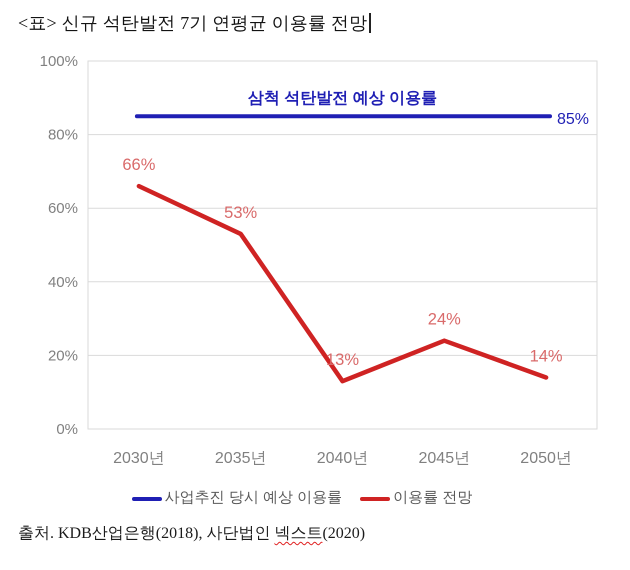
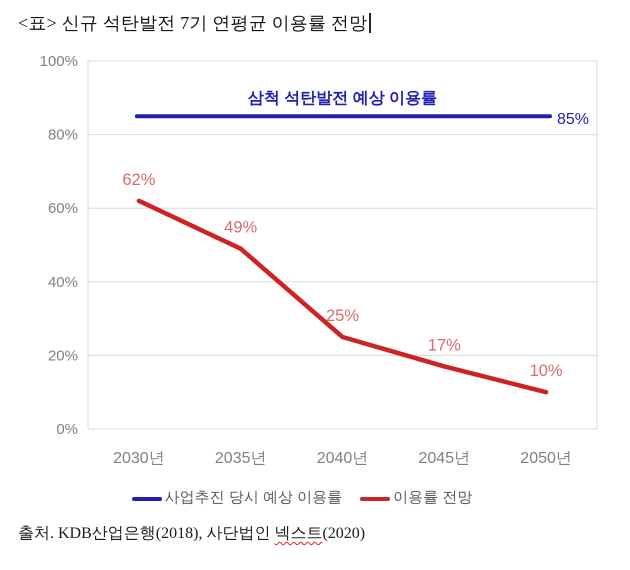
이용률 전망/2030년: 66% -> 62%
이용률 전망/2035년: 53% -> 49%
이용률 전망/2040년: 13% -> 25%
이용률 전망/2045년: 24% -> 17%
이용률 전망/2050년: 14% -> 10%
